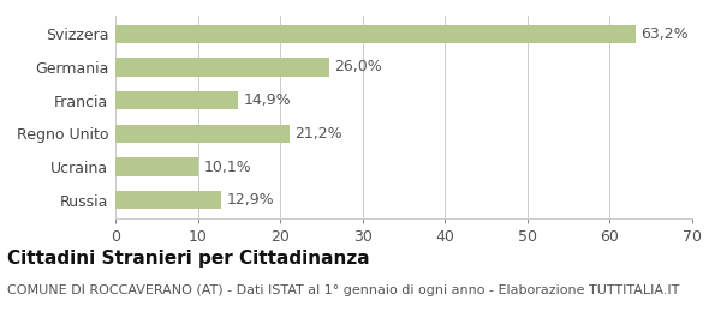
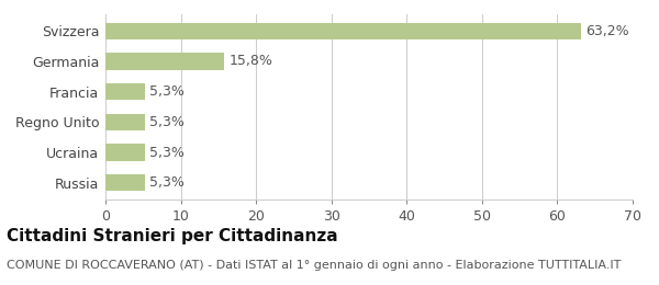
Germania: 26,0% -> 15,8%
Francia: 14,9% -> 5,3%
Regno Unito: 21,2% -> 5,3%
Ucraina: 10,1% -> 5,3%
Russia: 12,9% -> 5,3%
